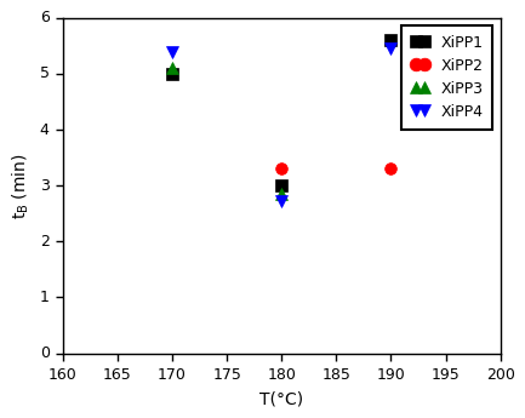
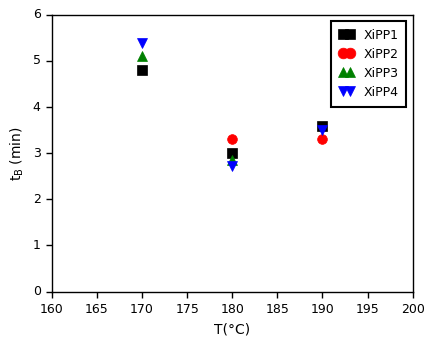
XiPP1/170: 5.0 -> 4.8
XiPP1/190: 5.6 -> 3.6
XiPP4/190: 5.45 -> 3.50
